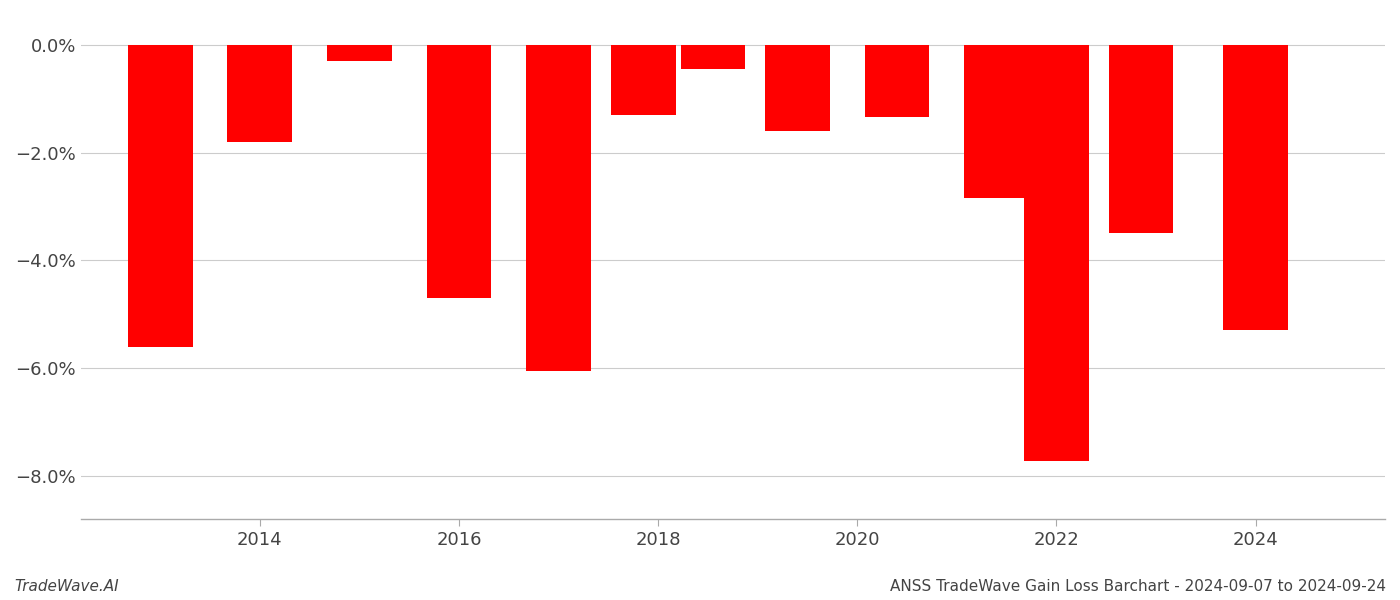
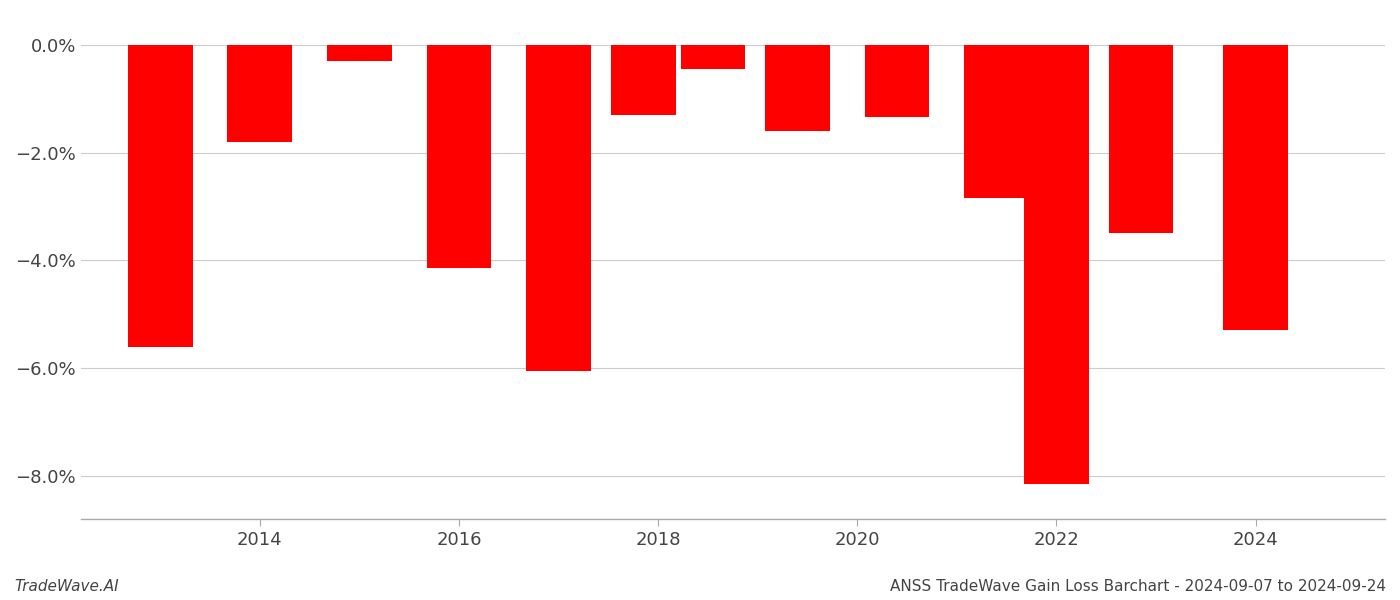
2016: -4.70% -> -4.15%
2022: -7.72% -> -8.15%
